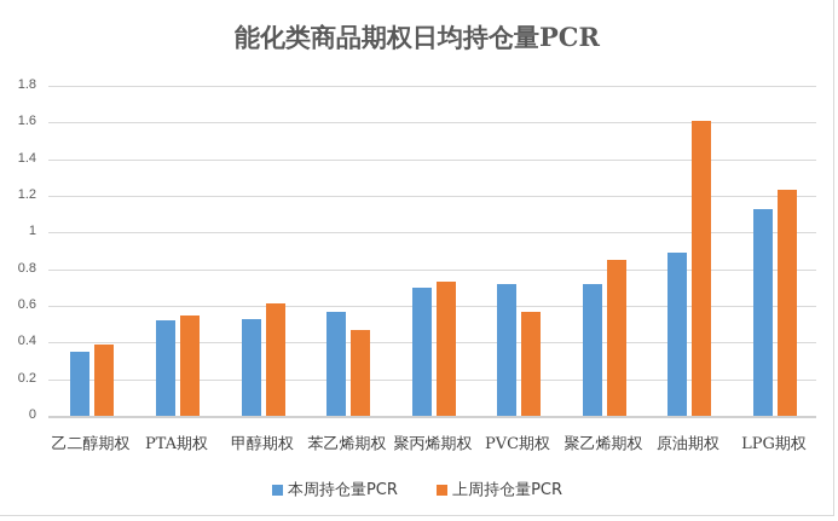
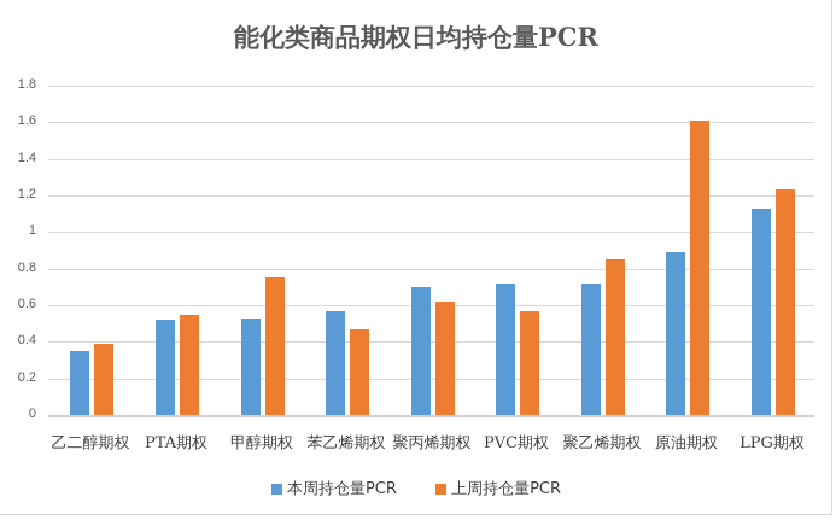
上周持仓量PCR/甲醇期权: 0.61 -> 0.75
上周持仓量PCR/聚丙烯期权: 0.73 -> 0.62
